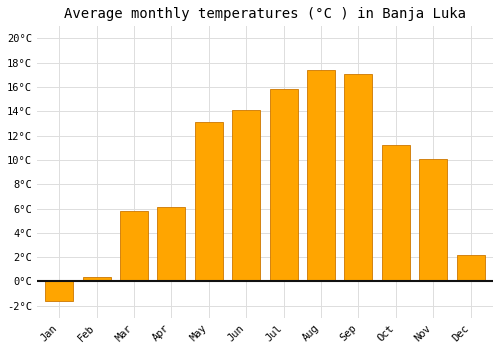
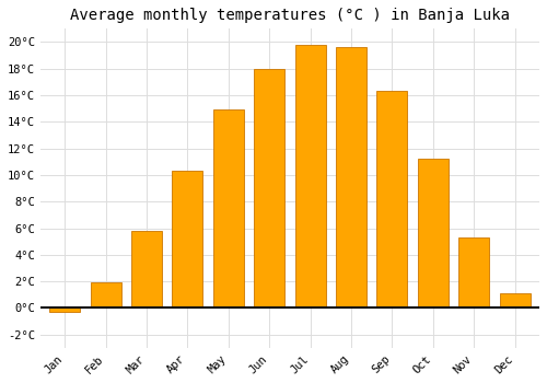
Jan: -1.6°C -> -0.3°C
Feb: 0.4°C -> 1.9°C
Apr: 6.1°C -> 10.3°C
May: 13.1°C -> 14.9°C
Jun: 14.1°C -> 18.0°C
Jul: 15.8°C -> 19.8°C
Aug: 17.4°C -> 19.6°C
Sep: 17.1°C -> 16.3°C
Nov: 10.1°C -> 5.3°C
Dec: 2.2°C -> 1.1°C
